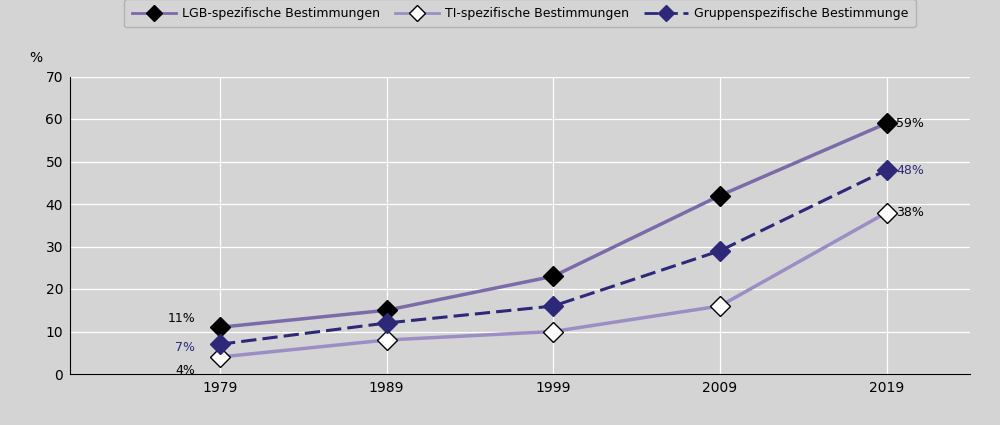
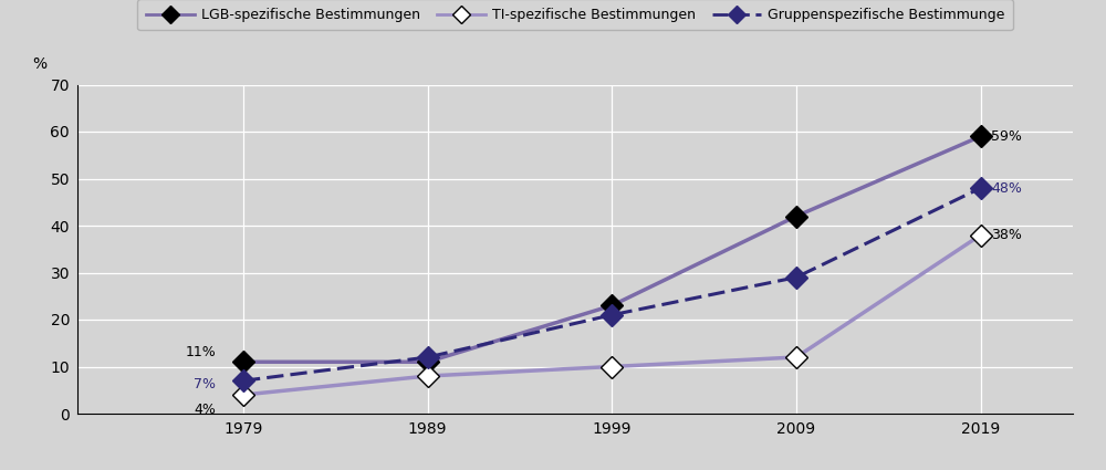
LGB-spezifische Bestimmungen/1989: 15 -> 11
Gruppenspezifische Bestimmunge/1999: 16 -> 21
TI-spezifische Bestimmungen/2009: 16 -> 12
